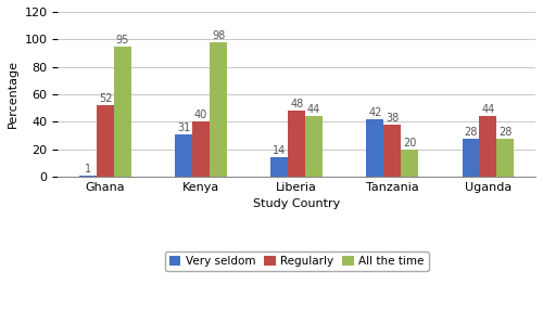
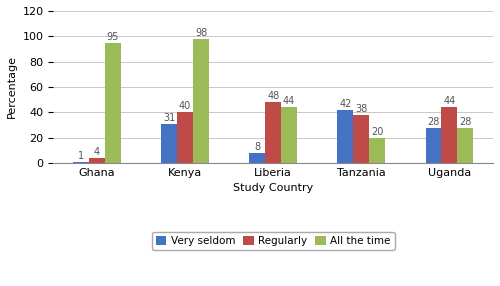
Regularly/Ghana: 52 -> 4
Very seldom/Liberia: 14 -> 8
